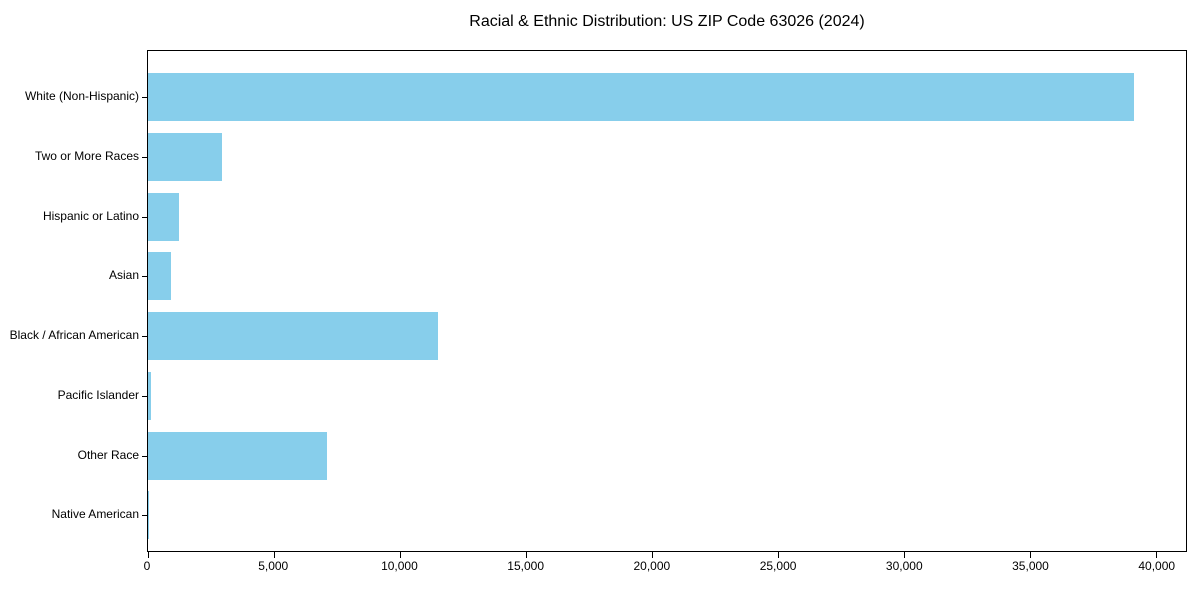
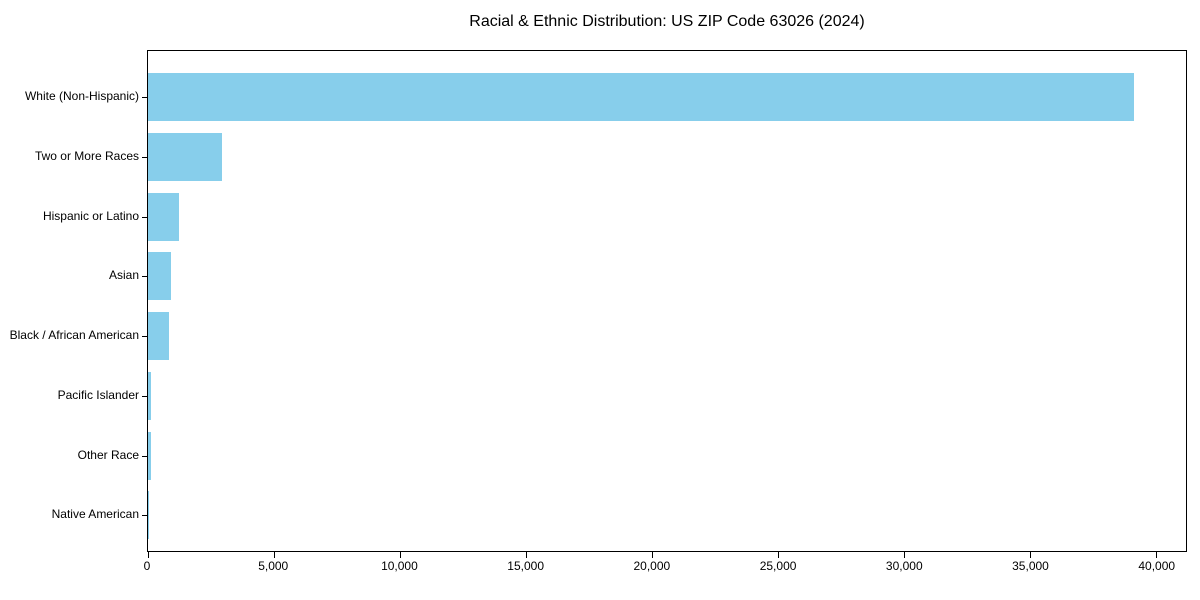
Black / African American: 11500 -> 800
Other Race: 7100 -> 100
